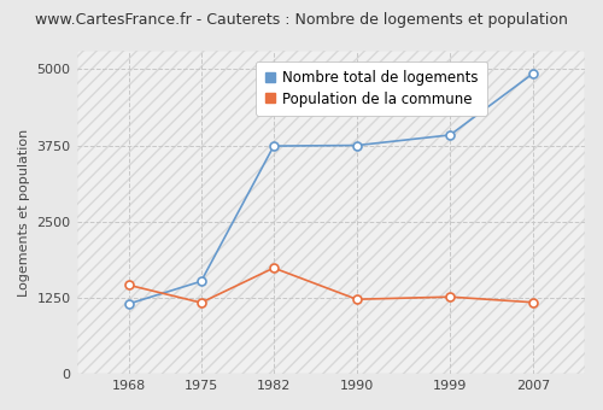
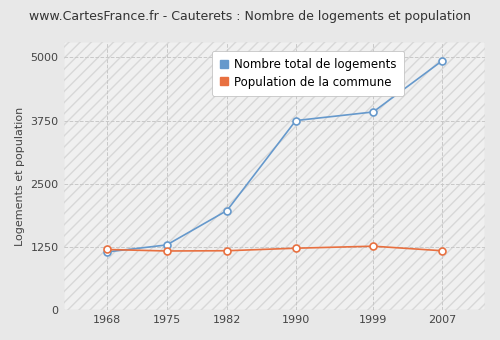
Population de la commune/1968: 1460 -> 1200
Nombre total de logements/1975: 1520 -> 1290
Nombre total de logements/1982: 3740 -> 1970
Population de la commune/1982: 1740 -> 1180
